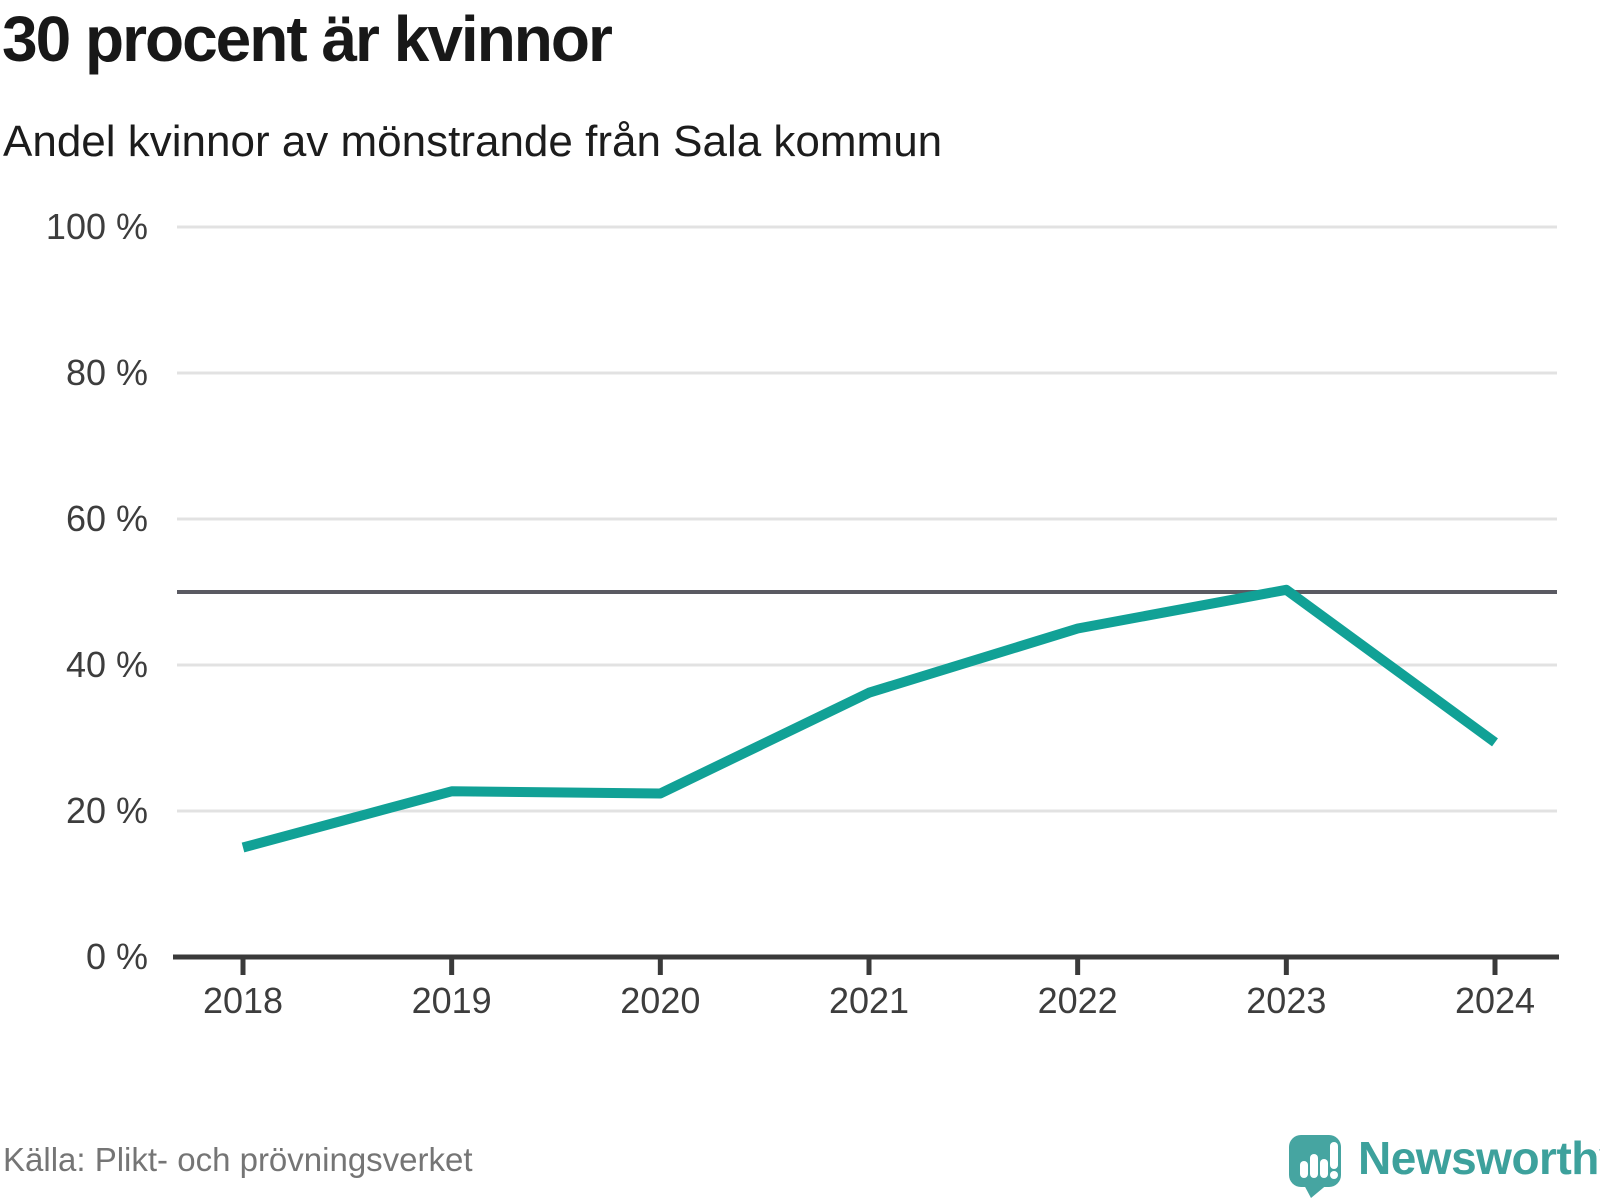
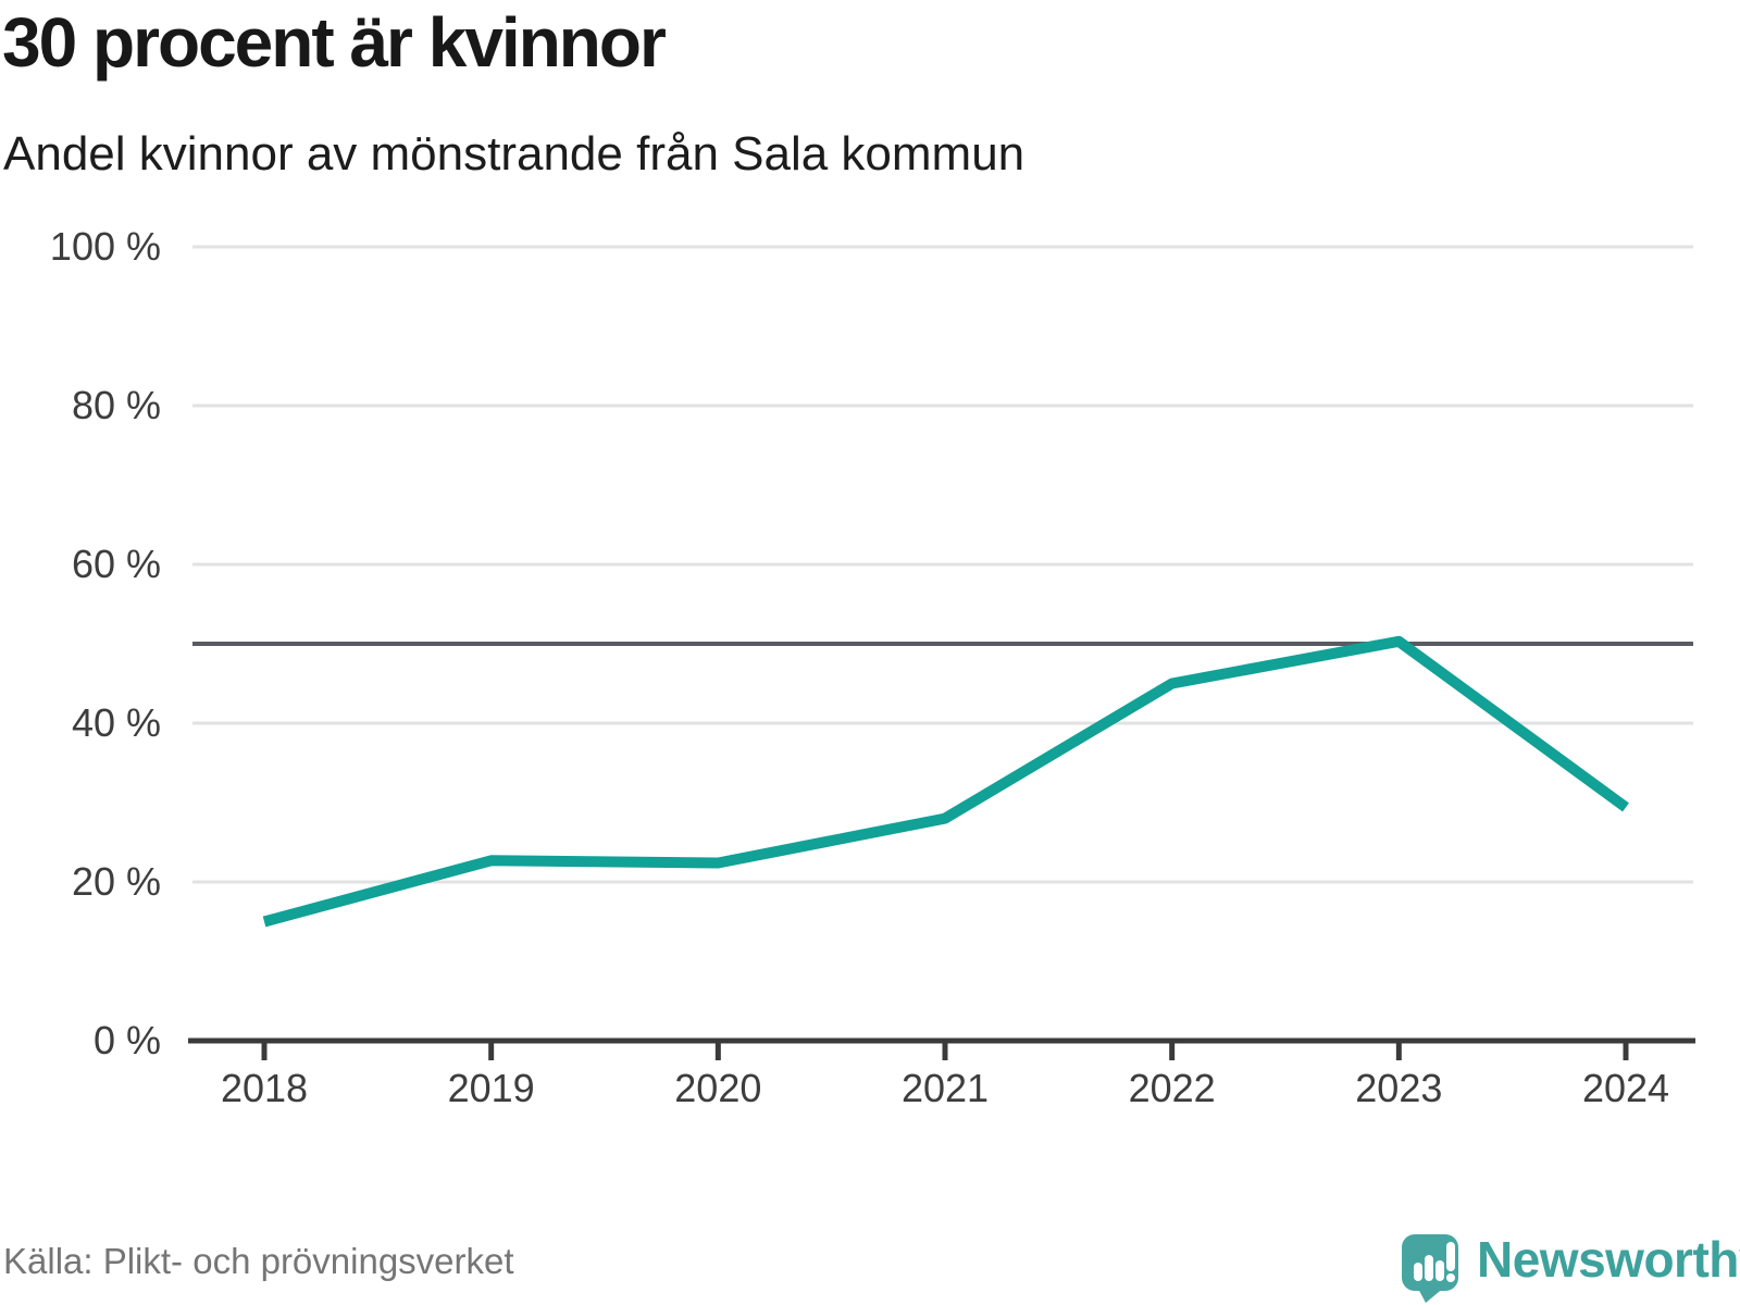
2021: 36% -> 28%
